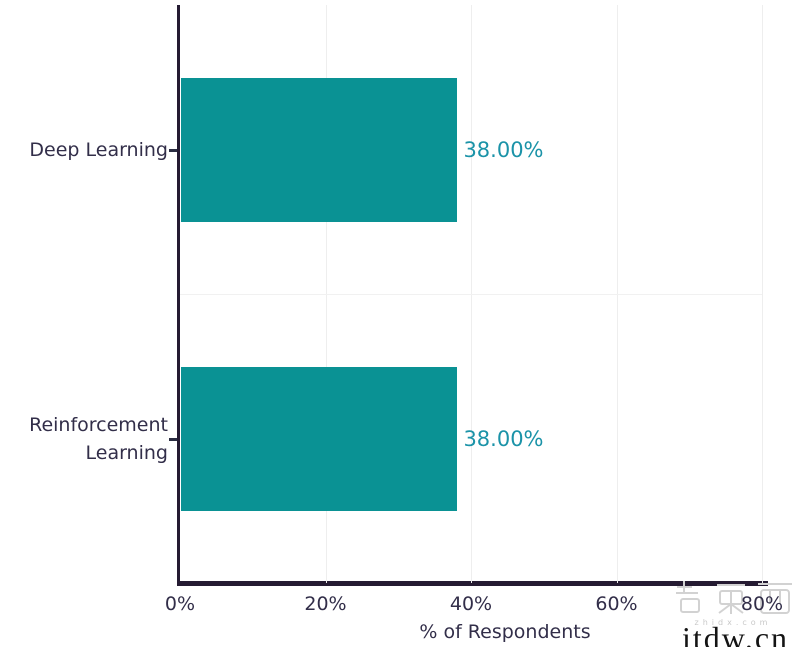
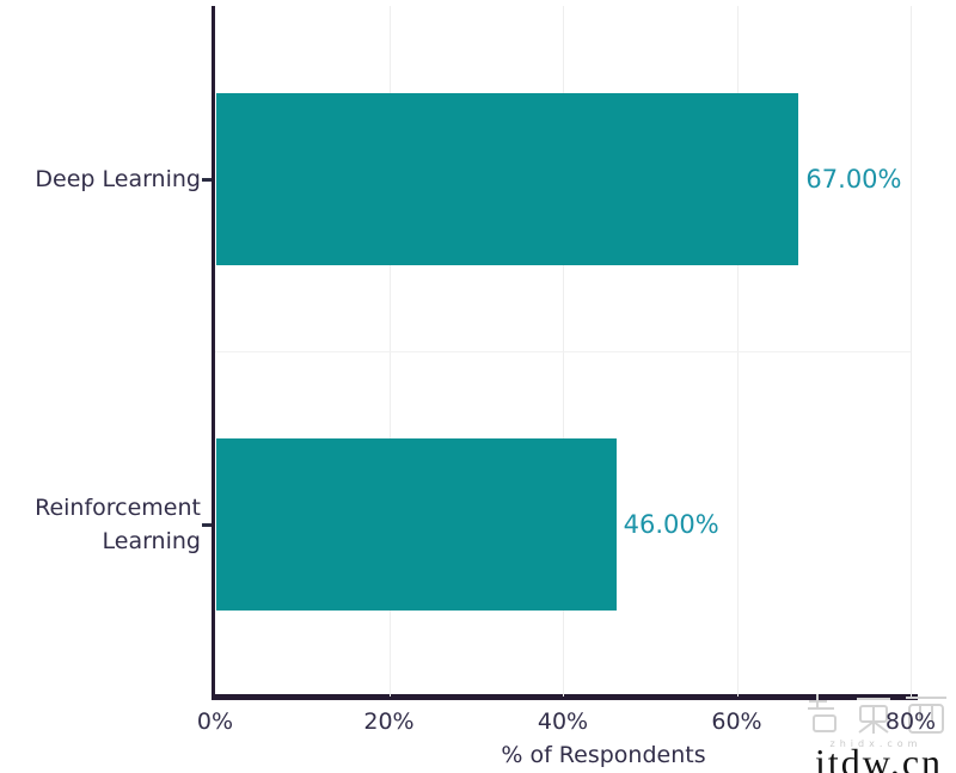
Deep Learning: 38.00% -> 67.00%
Reinforcement Learning: 38.00% -> 46.00%
